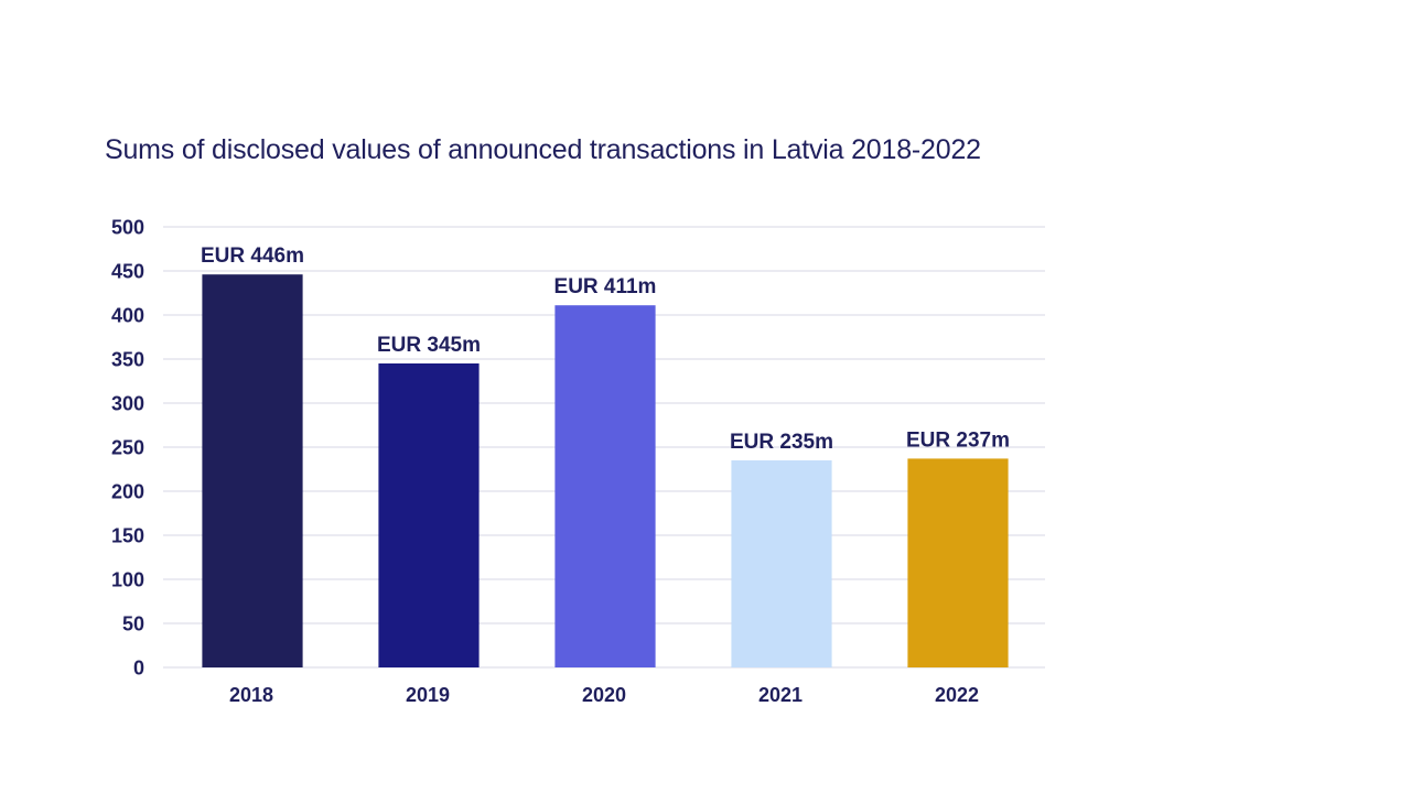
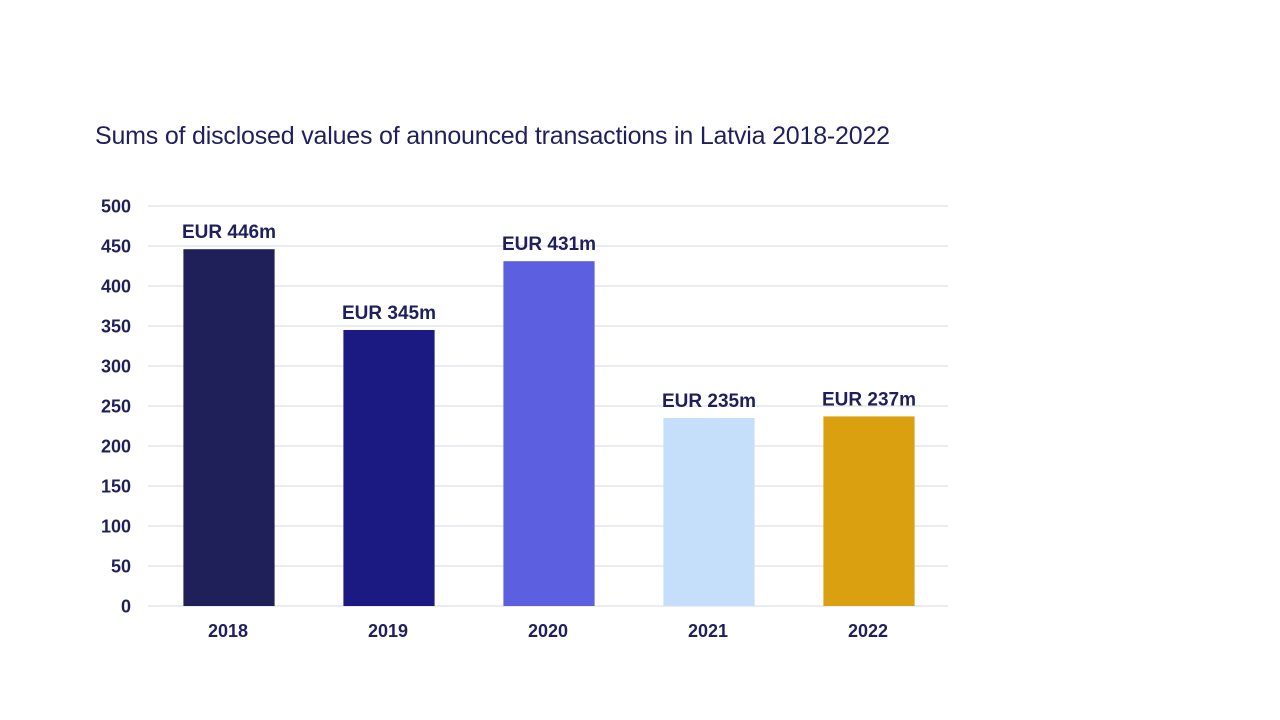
2020: 411m -> 431m
